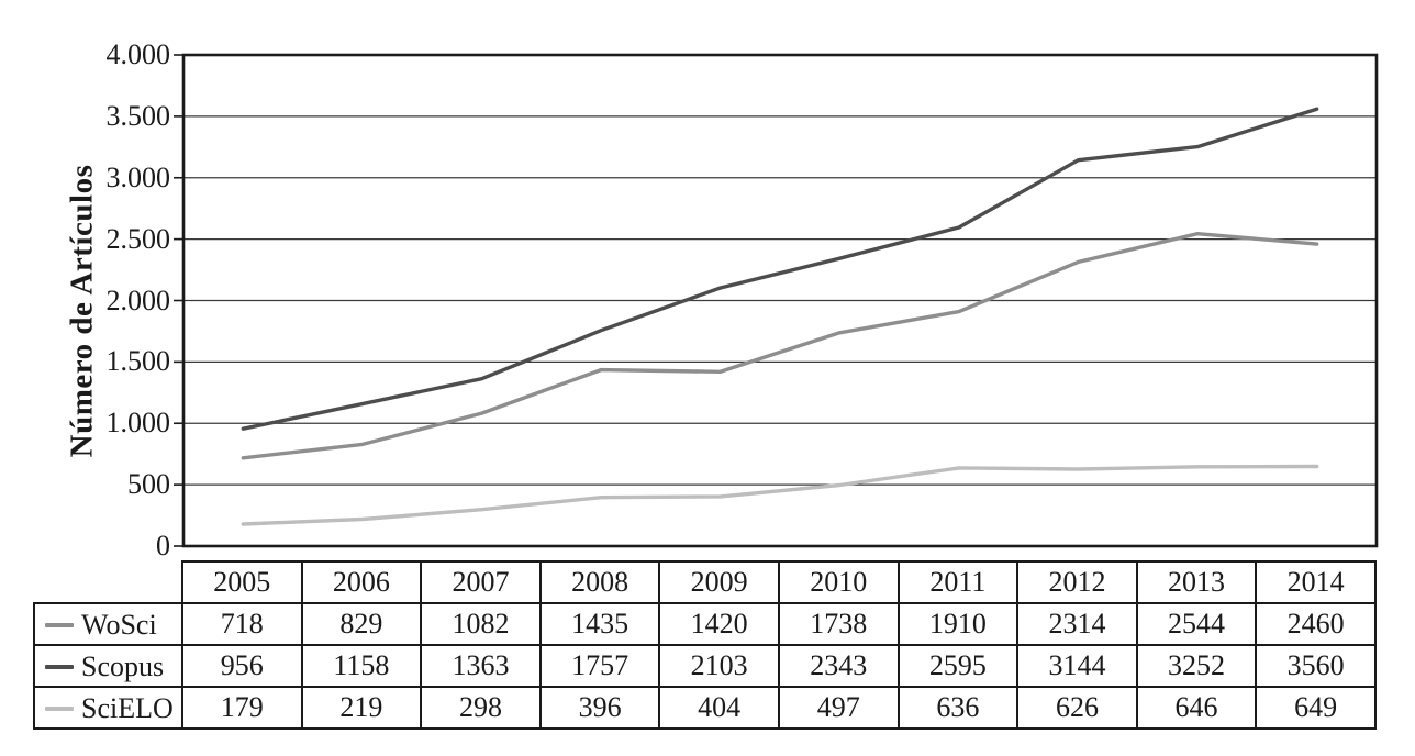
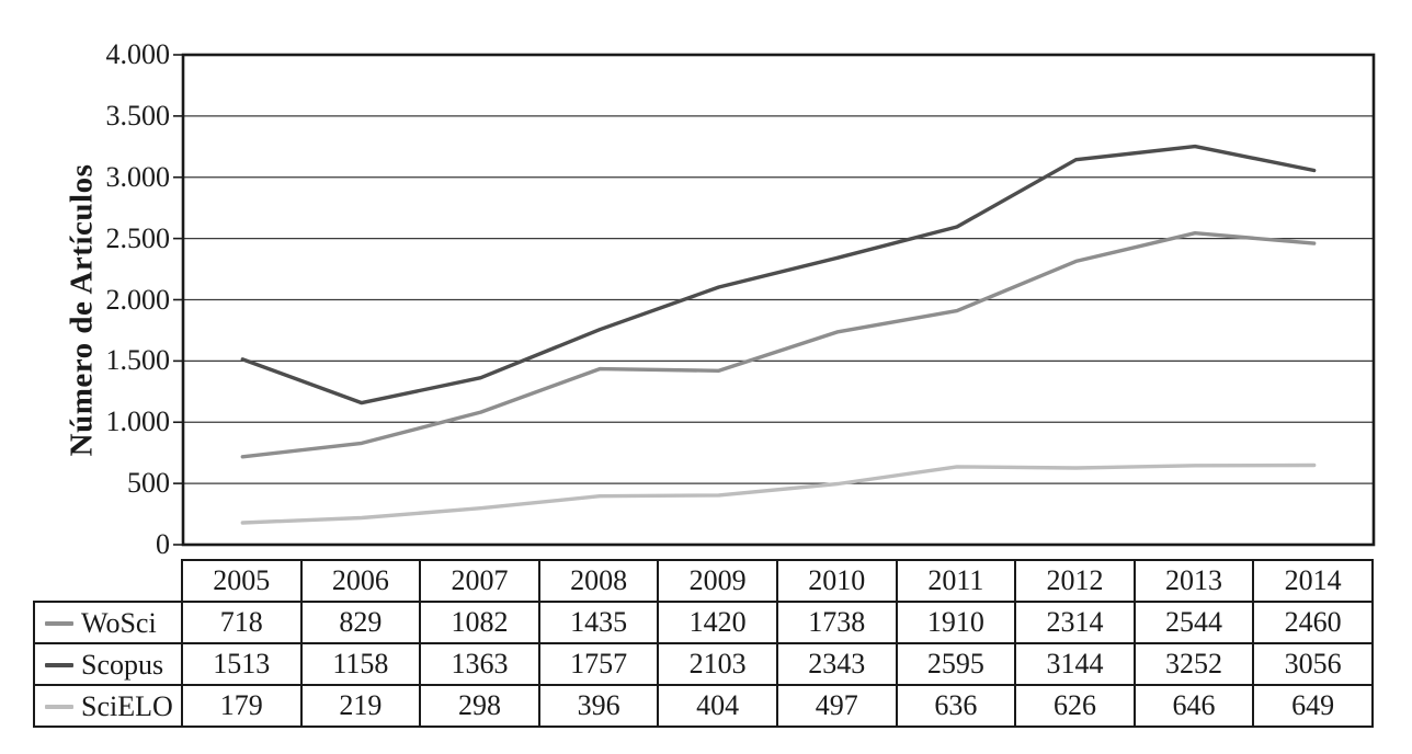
Scopus/2005: 956 -> 1513
Scopus/2014: 3560 -> 3056
